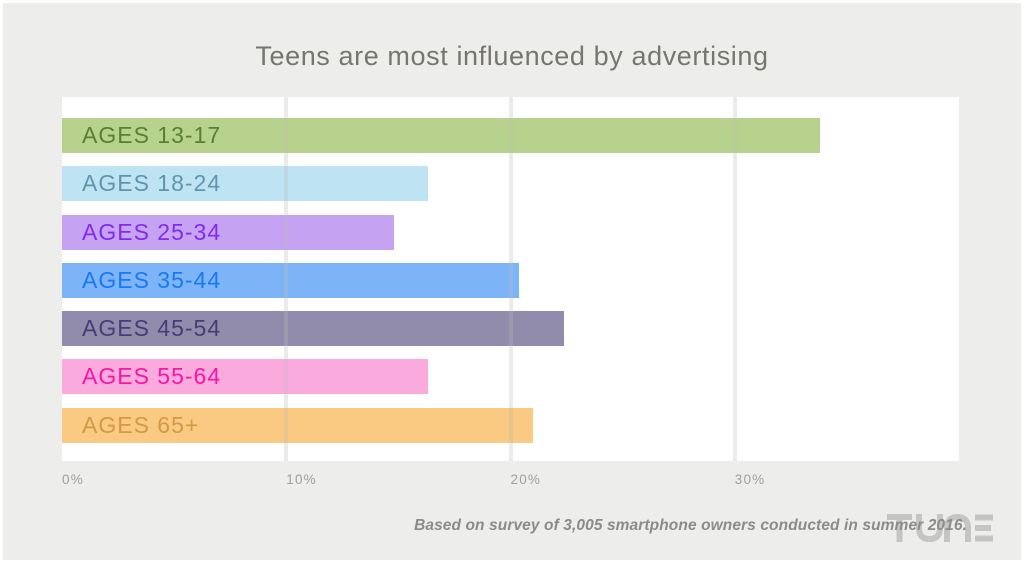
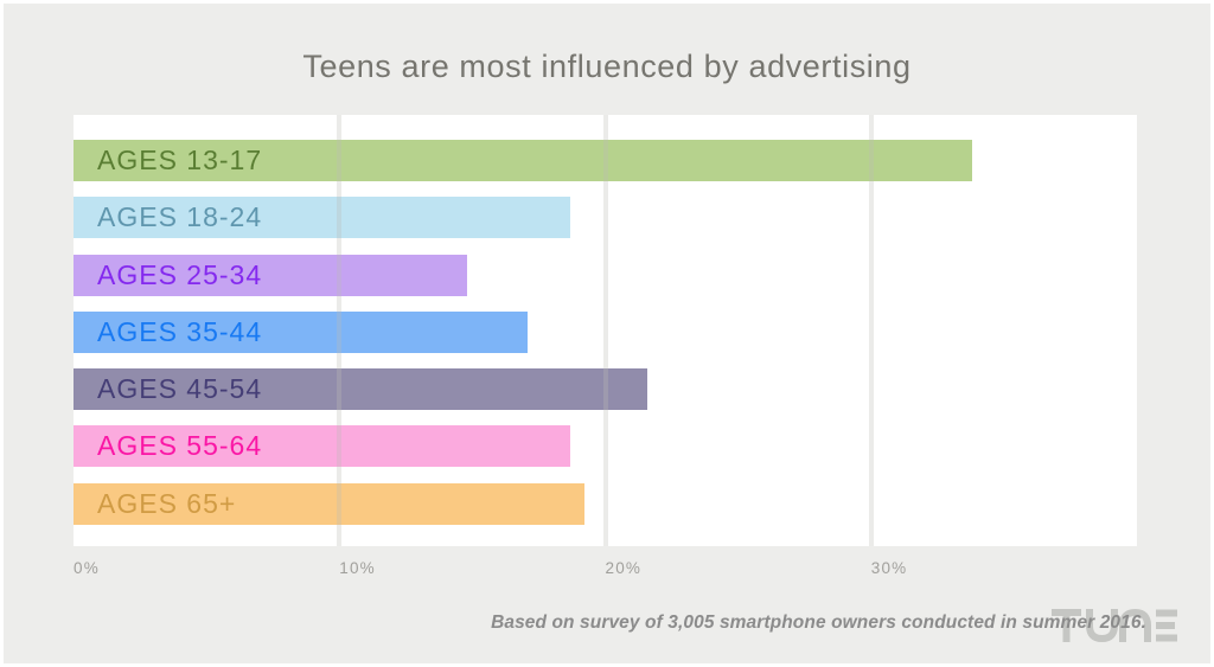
AGES 18-24: 16.3% -> 18.7%
AGES 35-44: 20.4% -> 17.1%
AGES 45-54: 22.4% -> 21.6%
AGES 55-64: 16.3% -> 18.7%
AGES 65+: 21.0% -> 19.2%
